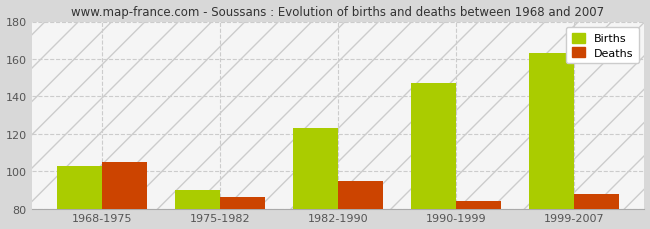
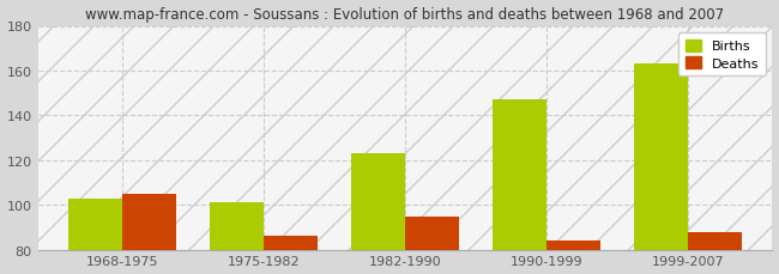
Births/1975-1982: 90 -> 101
